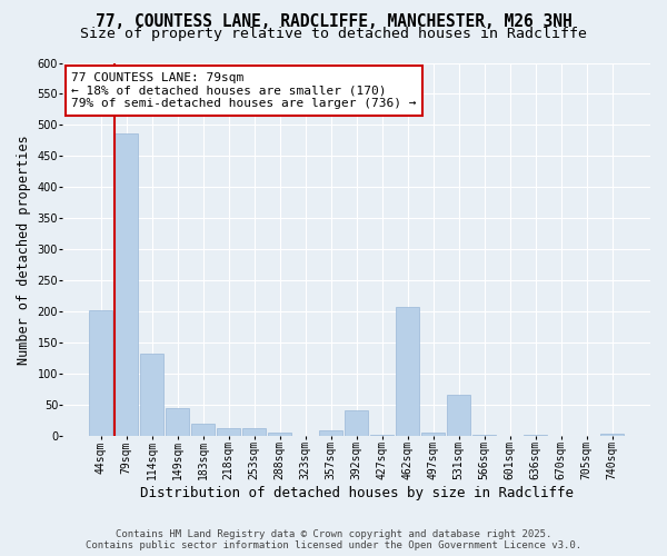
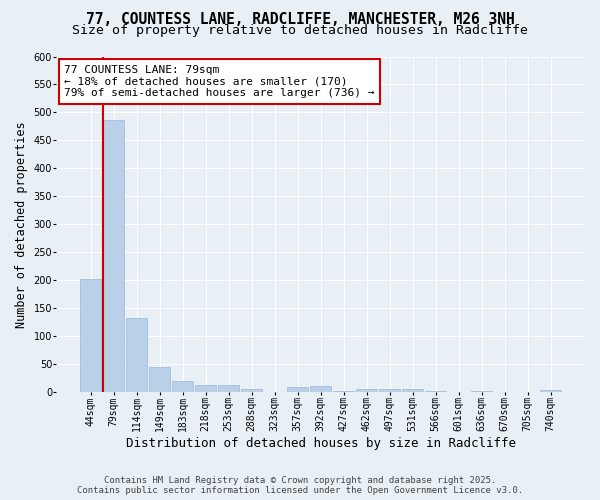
392sqm: 42 -> 11
462sqm: 208 -> 5
531sqm: 66 -> 5
